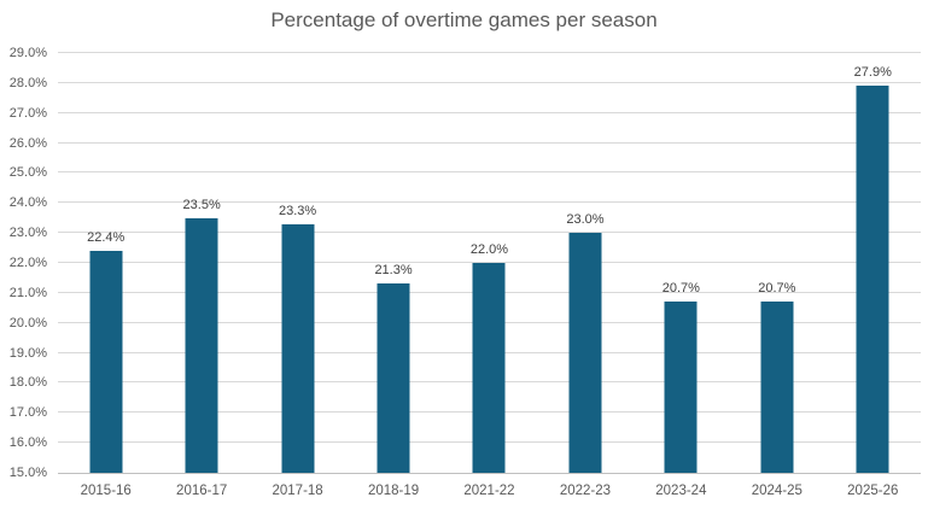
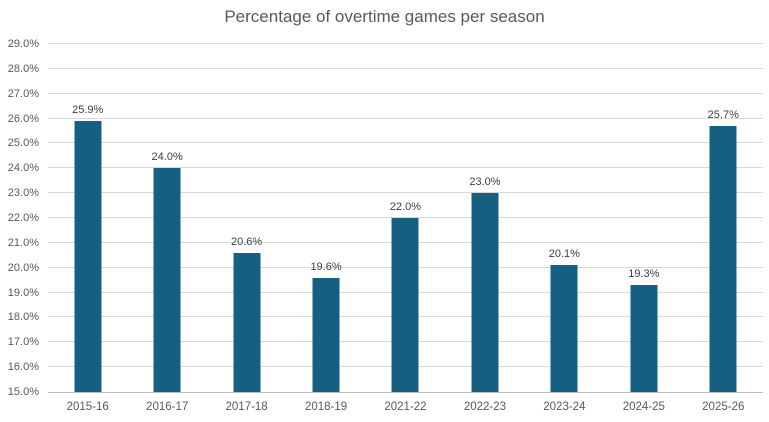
2015-16: 22.4% -> 25.9%
2016-17: 23.5% -> 24.0%
2017-18: 23.3% -> 20.6%
2018-19: 21.3% -> 19.6%
2023-24: 20.7% -> 20.1%
2024-25: 20.7% -> 19.3%
2025-26: 27.9% -> 25.7%
